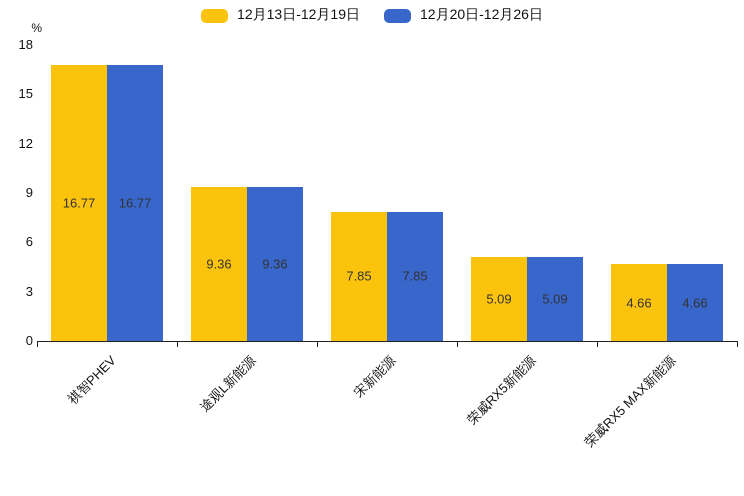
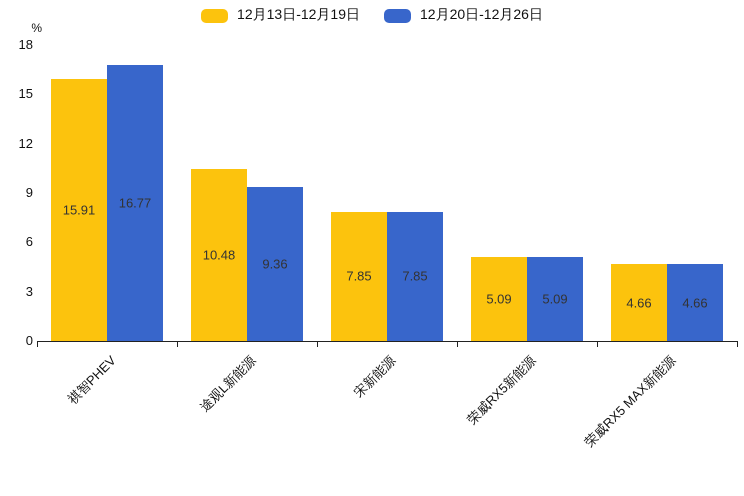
12月13日-12月19日/祺智PHEV: 16.77 -> 15.91
12月13日-12月19日/途观L新能源: 9.36 -> 10.48
